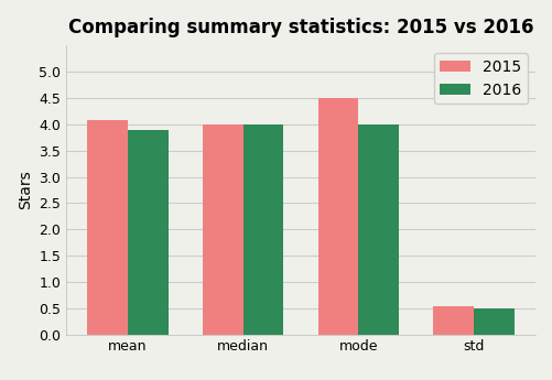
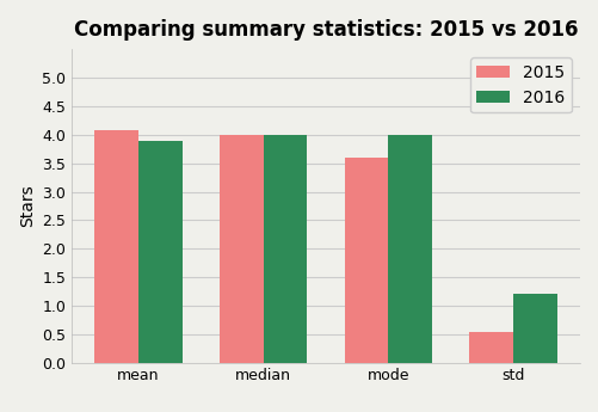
2015/mode: 4.50 -> 3.60
2016/std: 0.5 -> 1.2
